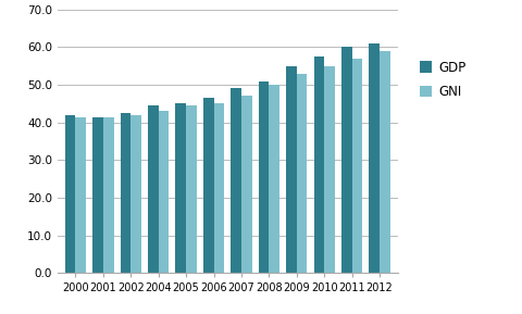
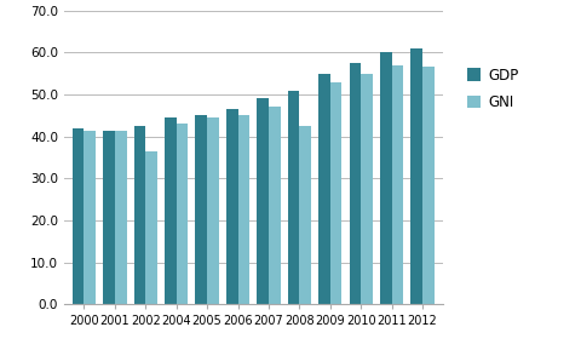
GNI/2002: 42.0 -> 36.5
GNI/2008: 50.0 -> 42.5
GNI/2012: 59.0 -> 56.5
